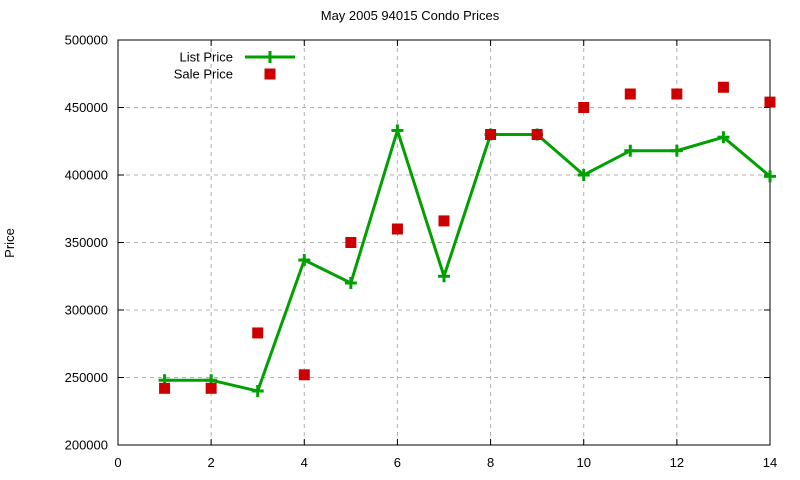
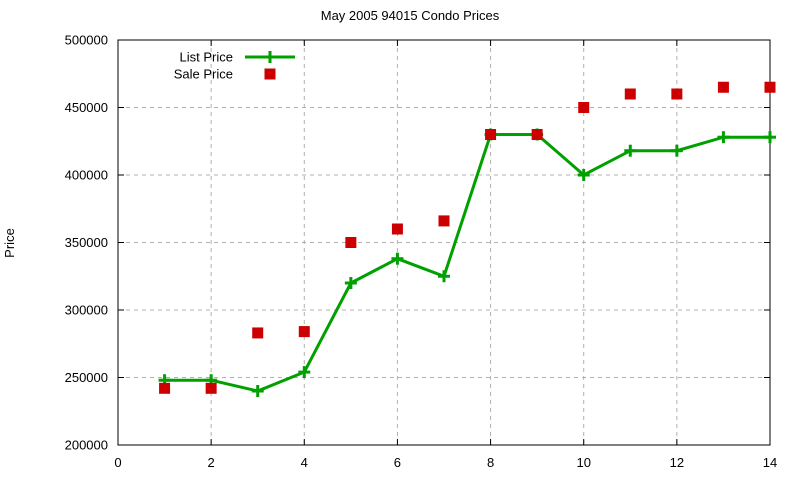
List Price/4: 337000 -> 254000
Sale Price/4: 252000 -> 284000
List Price/6: 433000 -> 338000
List Price/14: 399000 -> 428000
Sale Price/14: 454000 -> 465000
